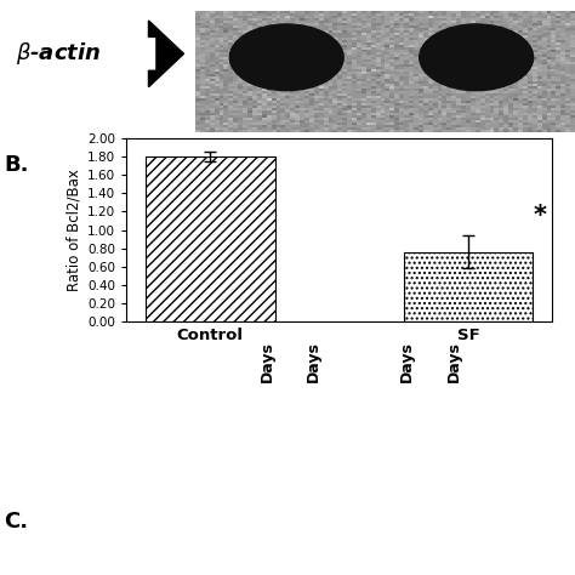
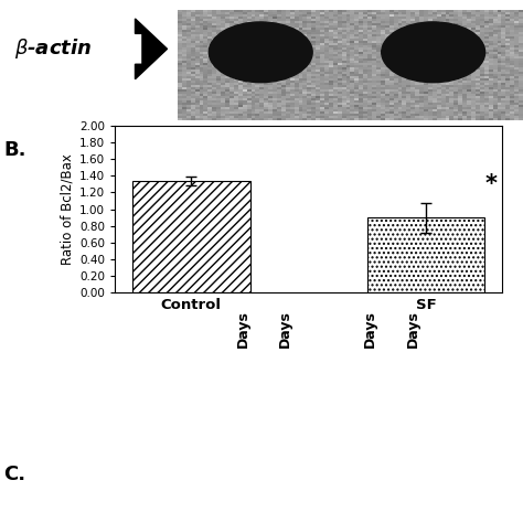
Control: 1.80 -> 1.34
SF: 0.76 -> 0.90
